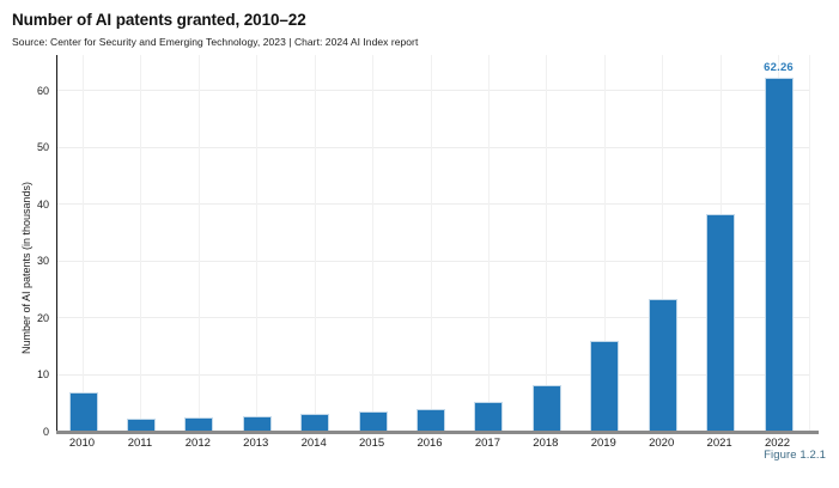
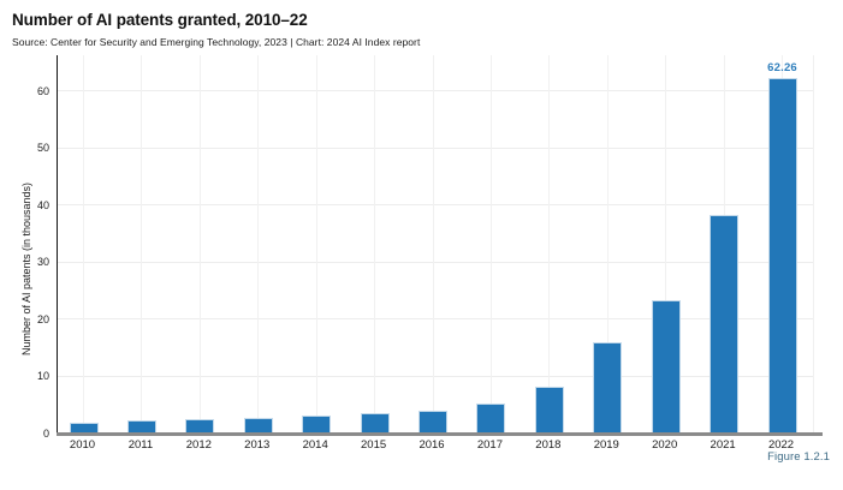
2010: 7 -> 2
